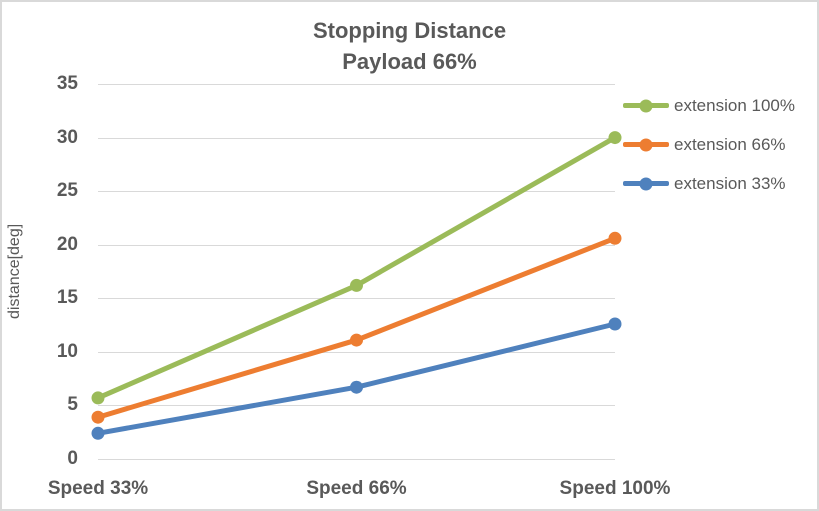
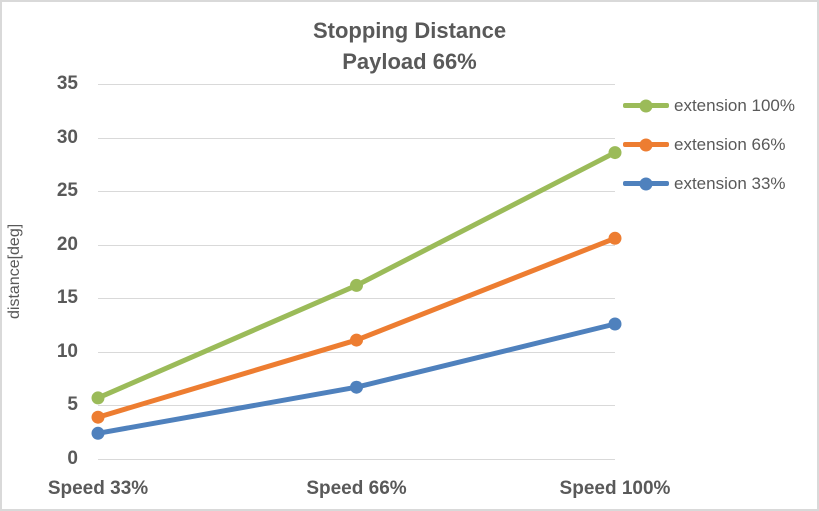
extension 100%/Speed 100%: 30.0 -> 28.6
